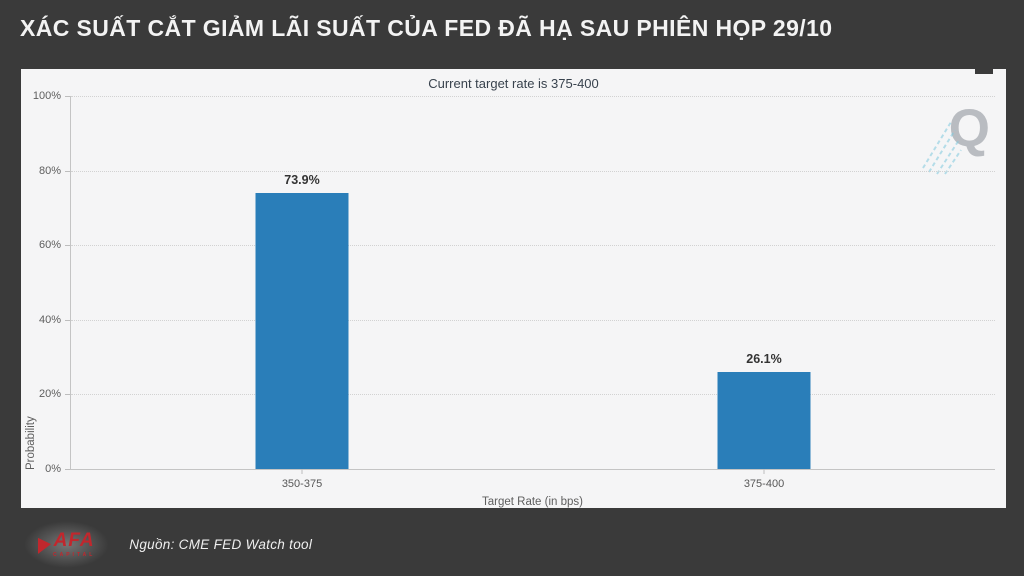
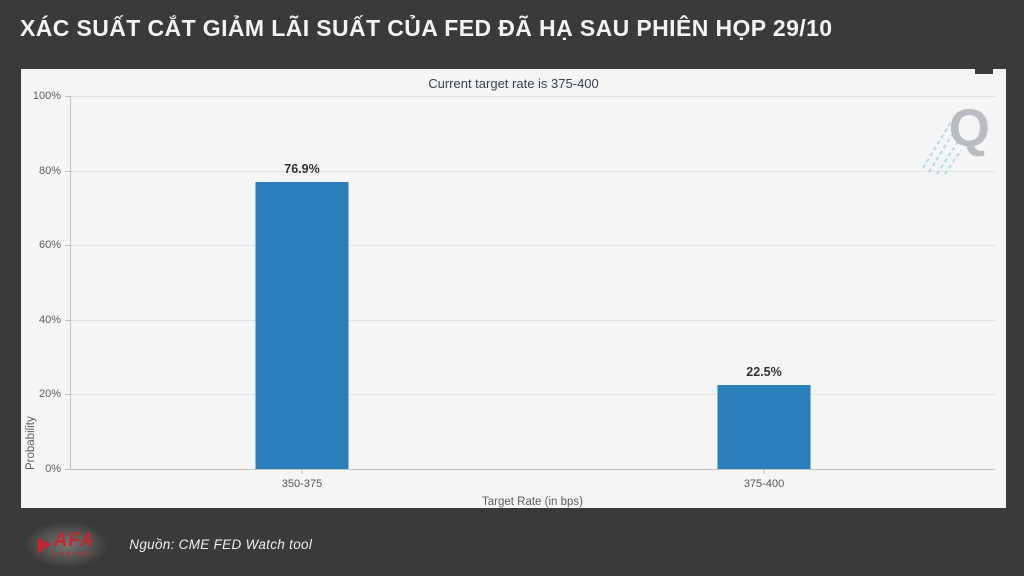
350-375: 73.9% -> 76.9%
375-400: 26.1% -> 22.5%
